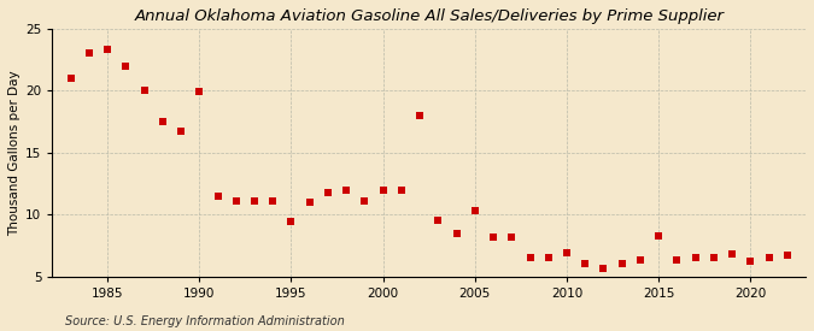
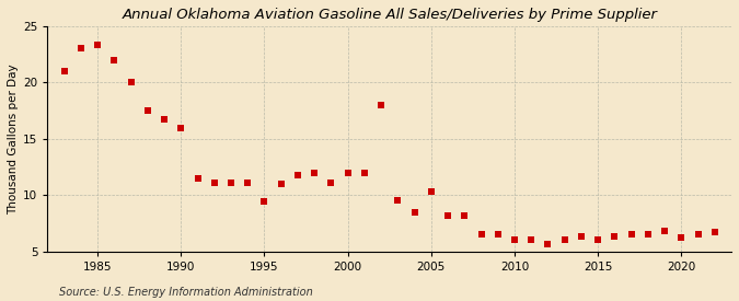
1990: 19.9 -> 16.0
2010: 6.9 -> 6.0
2015: 8.3 -> 6.0
